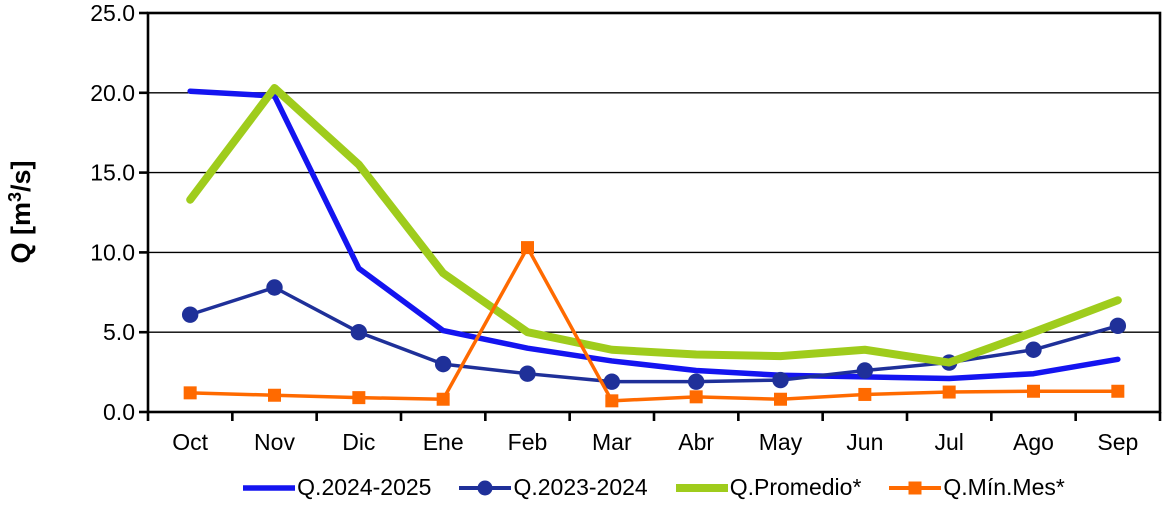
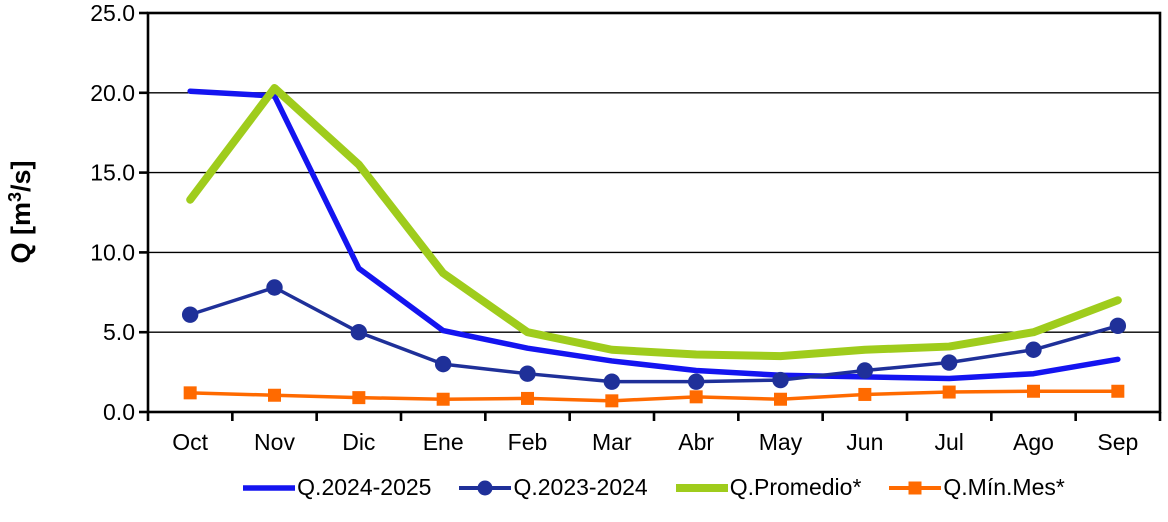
Q.Mín.Mes*/Feb: 10.3 -> 0.8
Q.Promedio*/Jul: 3.1 -> 4.1
